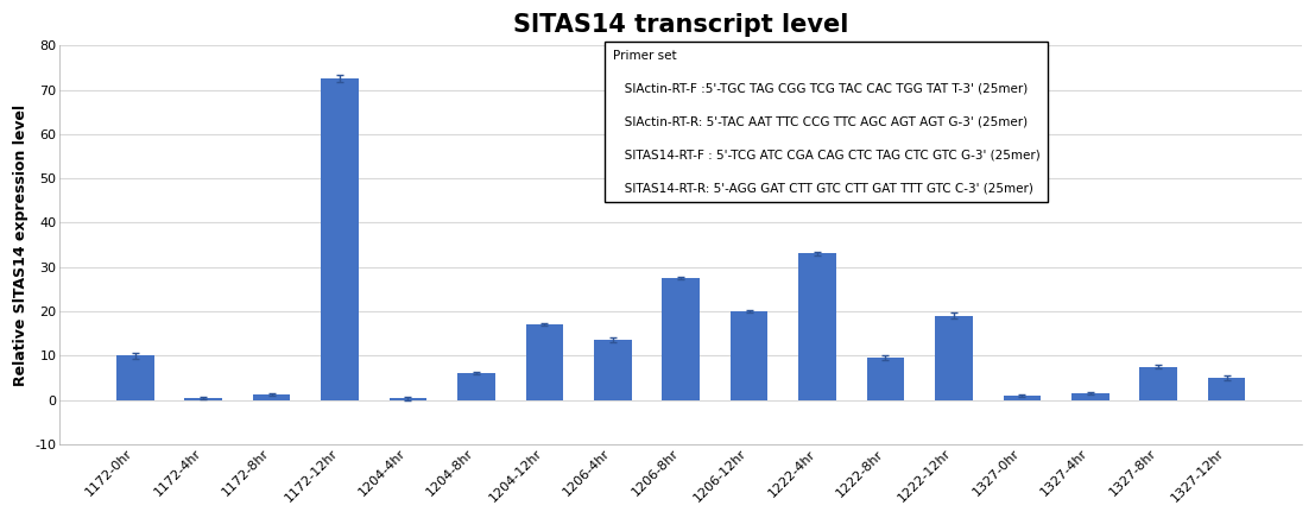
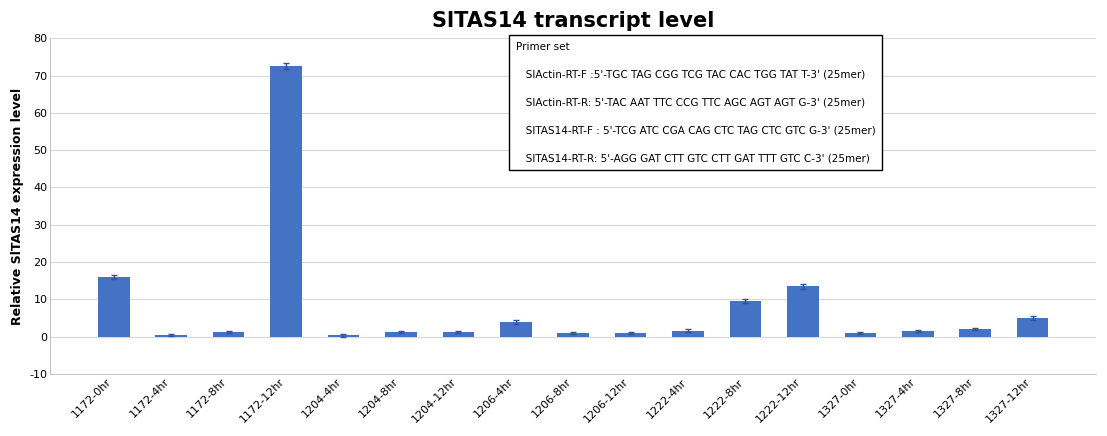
1172-0hr: 10.0 -> 16.0
1204-8hr: 6.0 -> 1.2
1204-12hr: 17.0 -> 1.3
1206-4hr: 13.5 -> 4.0
1206-8hr: 27.5 -> 1.0
1206-12hr: 20.0 -> 1.0
1222-4hr: 33.0 -> 1.5
1222-12hr: 19.0 -> 13.5
1327-8hr: 7.5 -> 2.0
